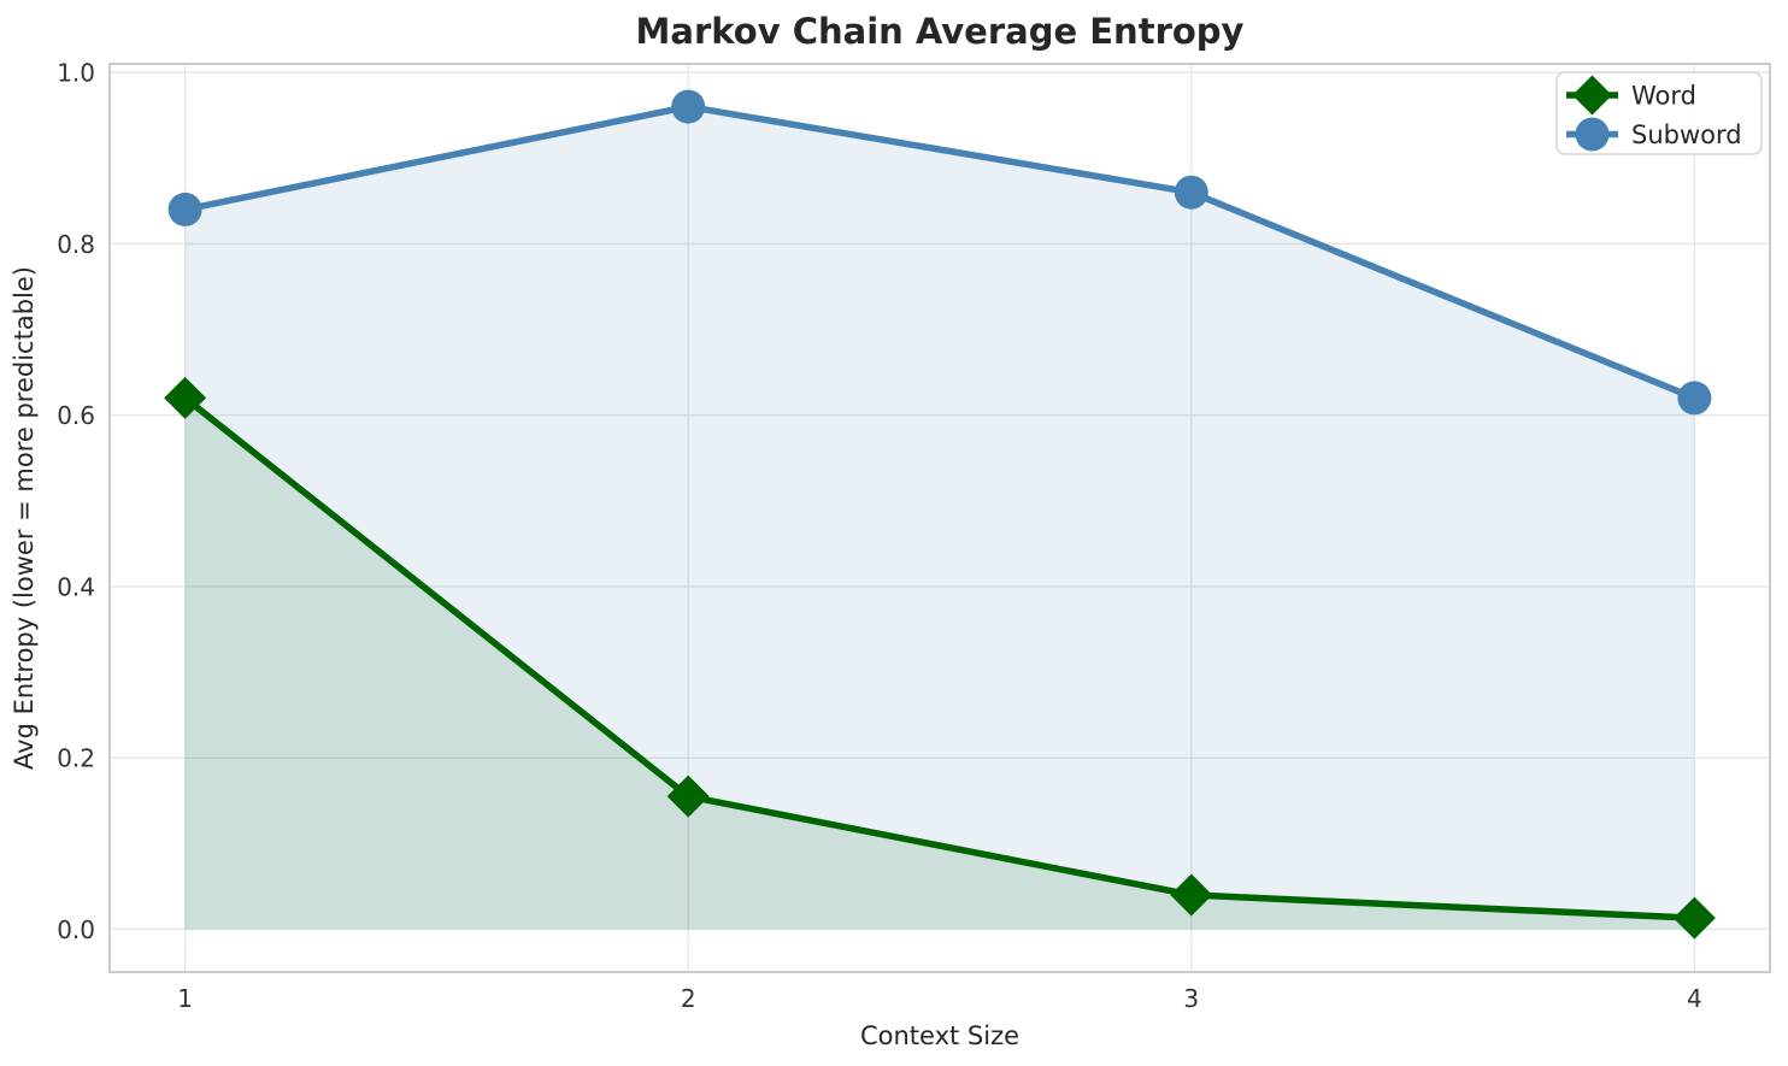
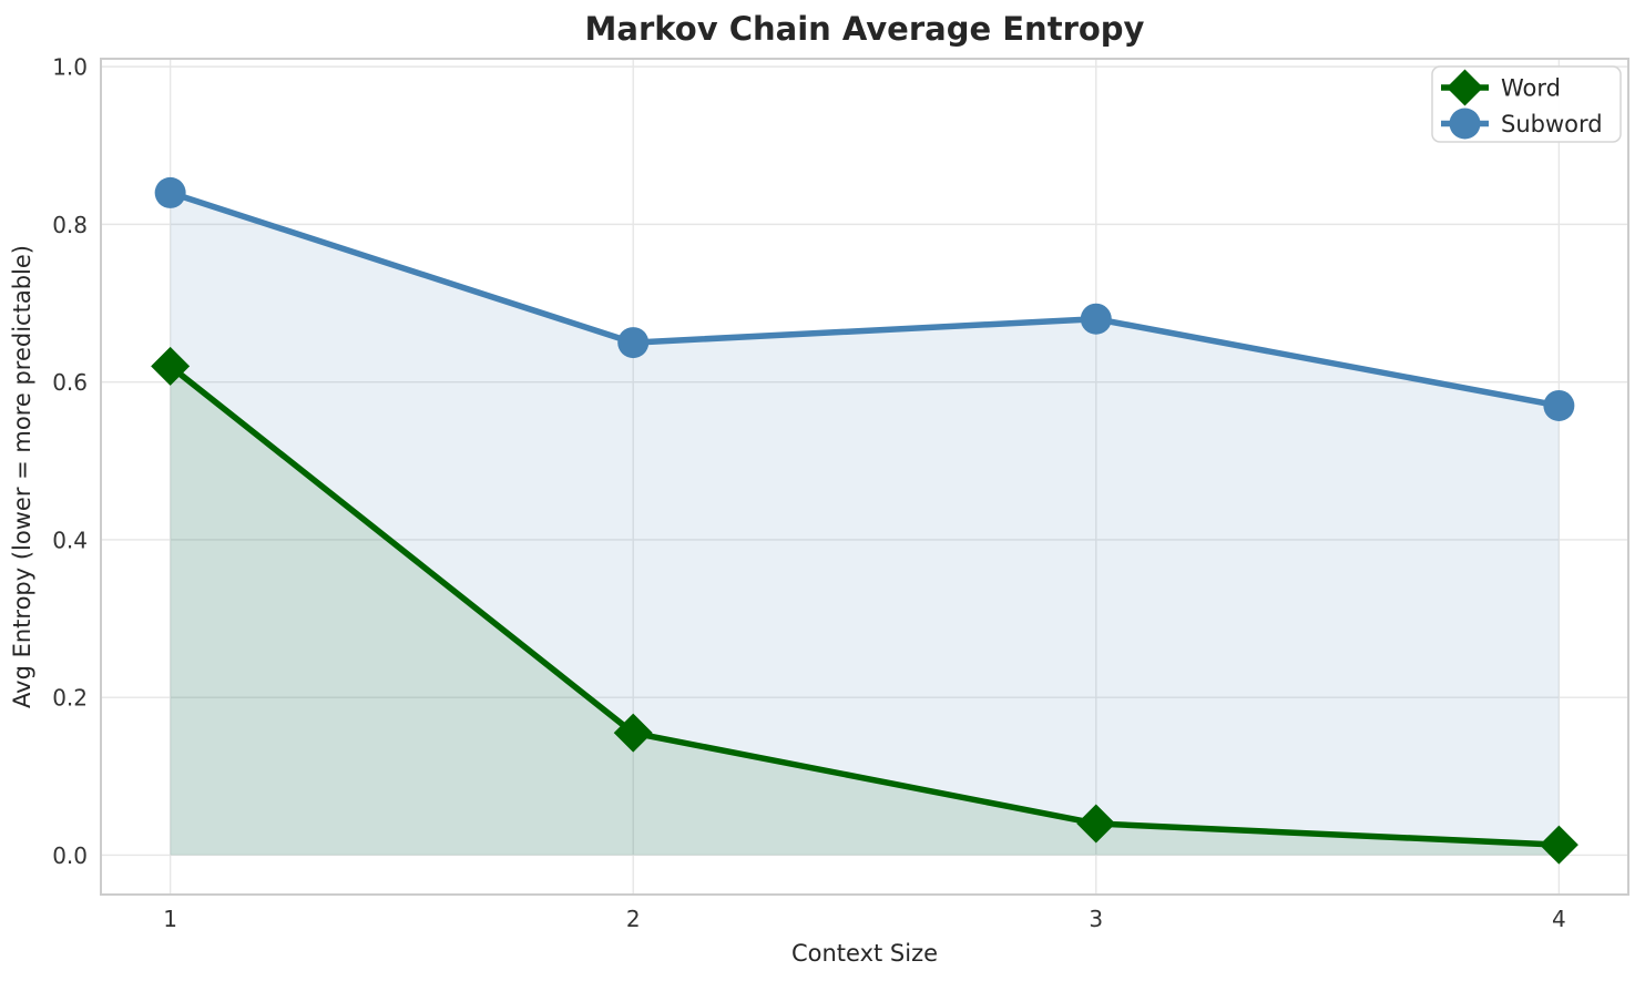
Subword/2: 0.96 -> 0.65
Subword/3: 0.86 -> 0.68
Subword/4: 0.62 -> 0.57
